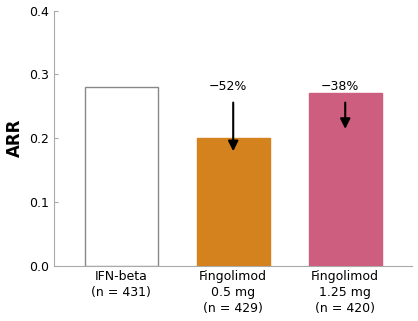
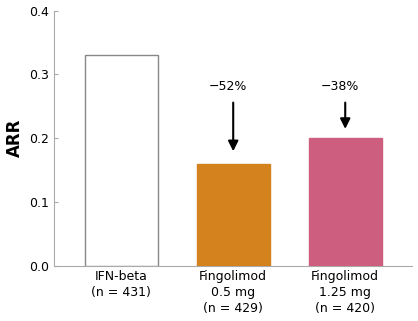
IFN-beta (n = 431): 0.28 -> 0.33
Fingolimod 0.5 mg (n = 429): 0.20 -> 0.16
Fingolimod 1.25 mg (n = 420): 0.27 -> 0.20
